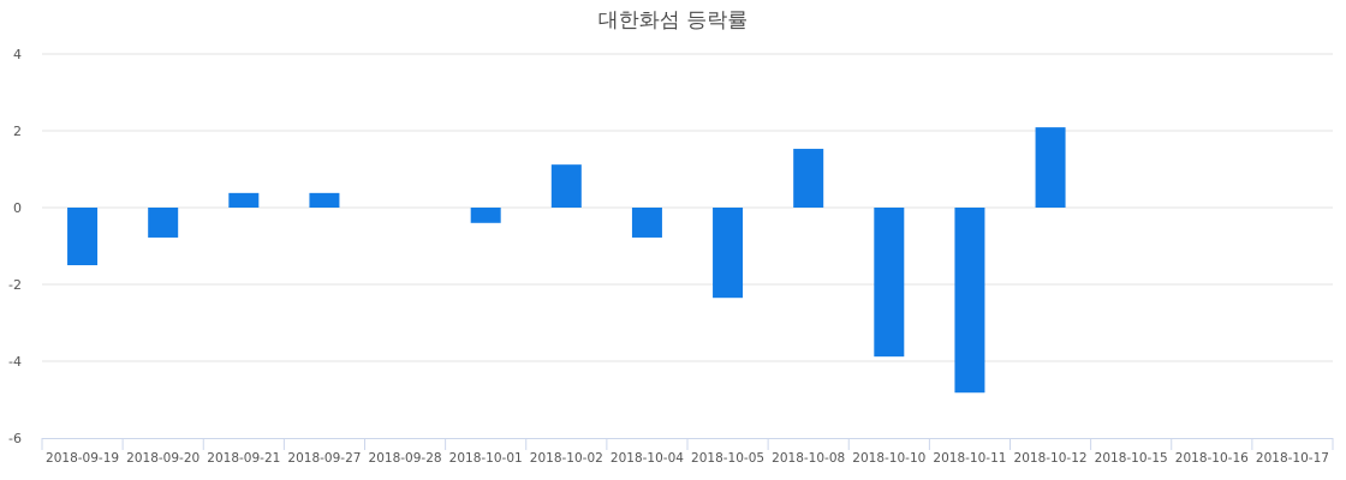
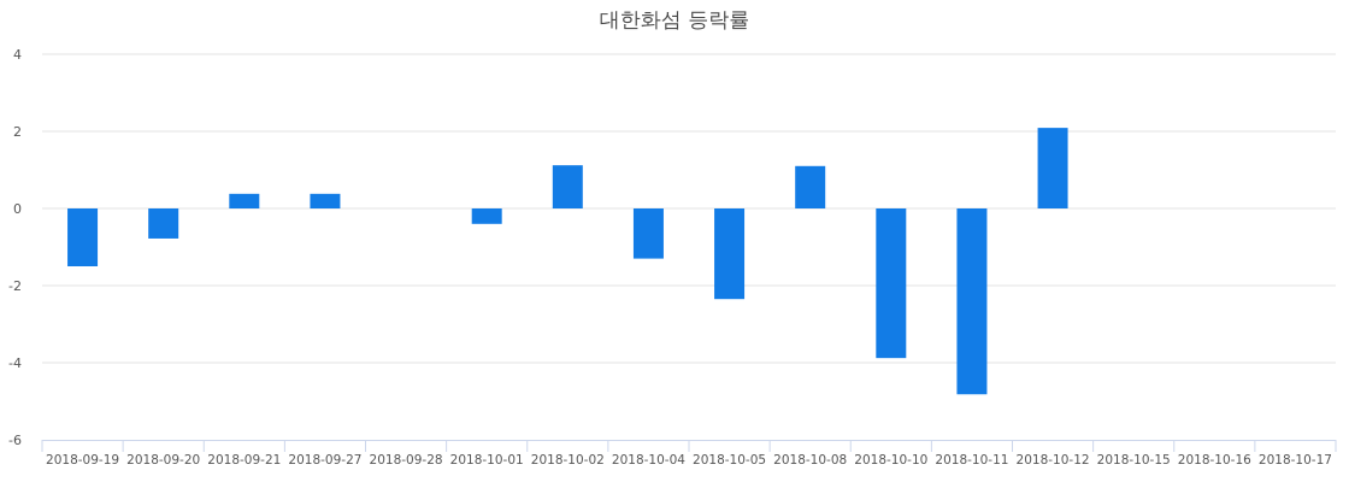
2018-10-04: -0.8 -> -1.3
2018-10-08: 1.5 -> 1.1
